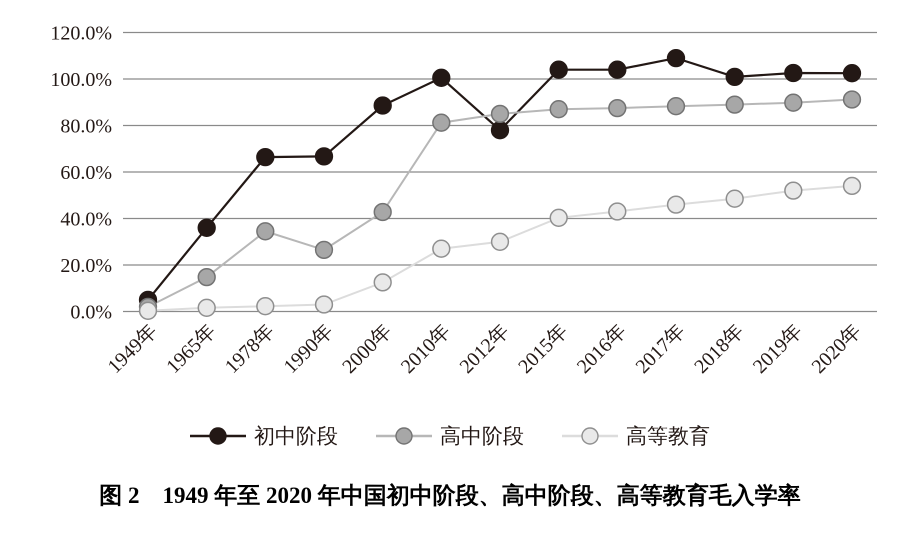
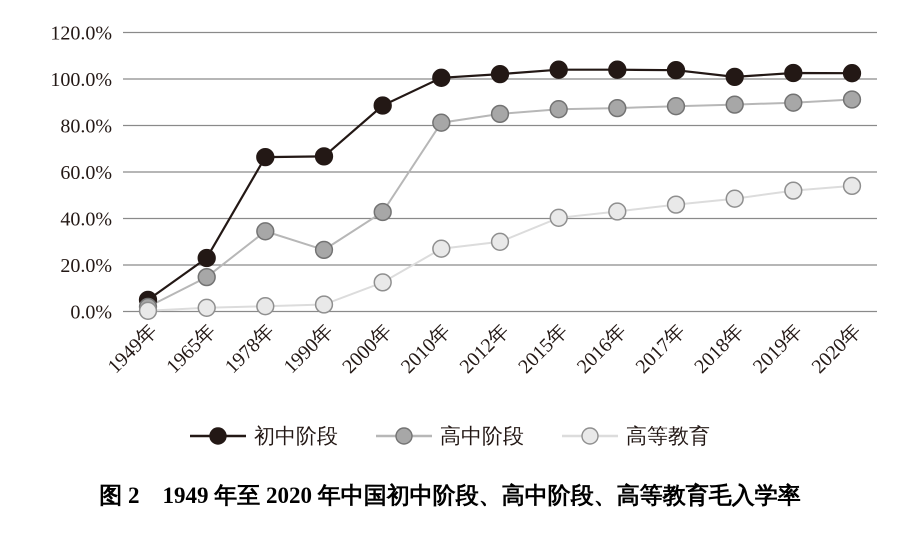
初中阶段/1965年: 36% -> 23%
初中阶段/2012年: 78% -> 102%
初中阶段/2017年: 109% -> 104%
